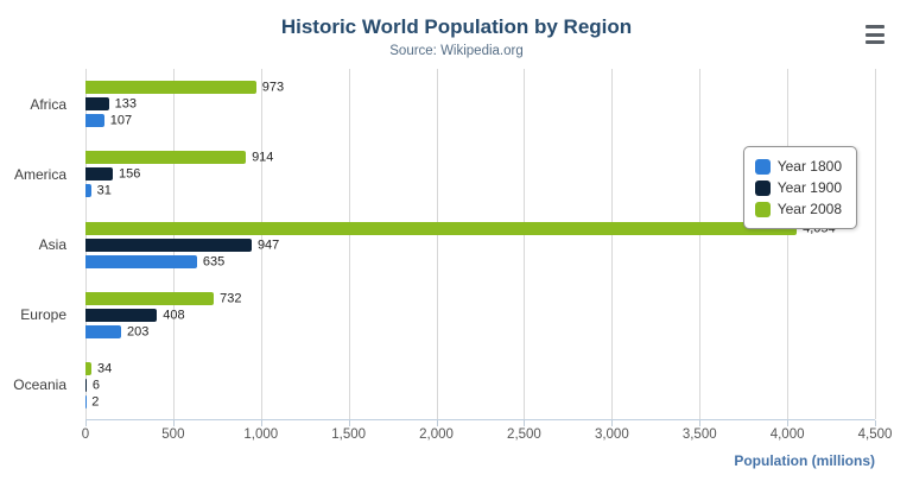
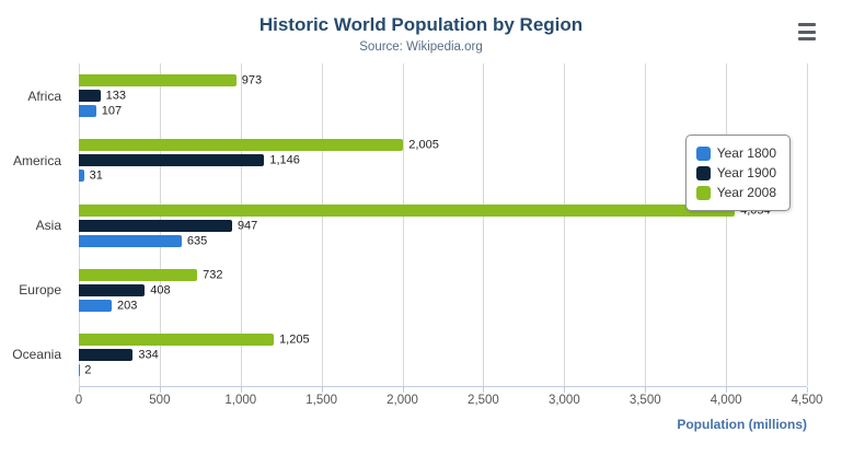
Year 1900/America: 156 -> 1,146
Year 2008/America: 914 -> 2,005
Year 1900/Oceania: 6 -> 334
Year 2008/Oceania: 34 -> 1,205
